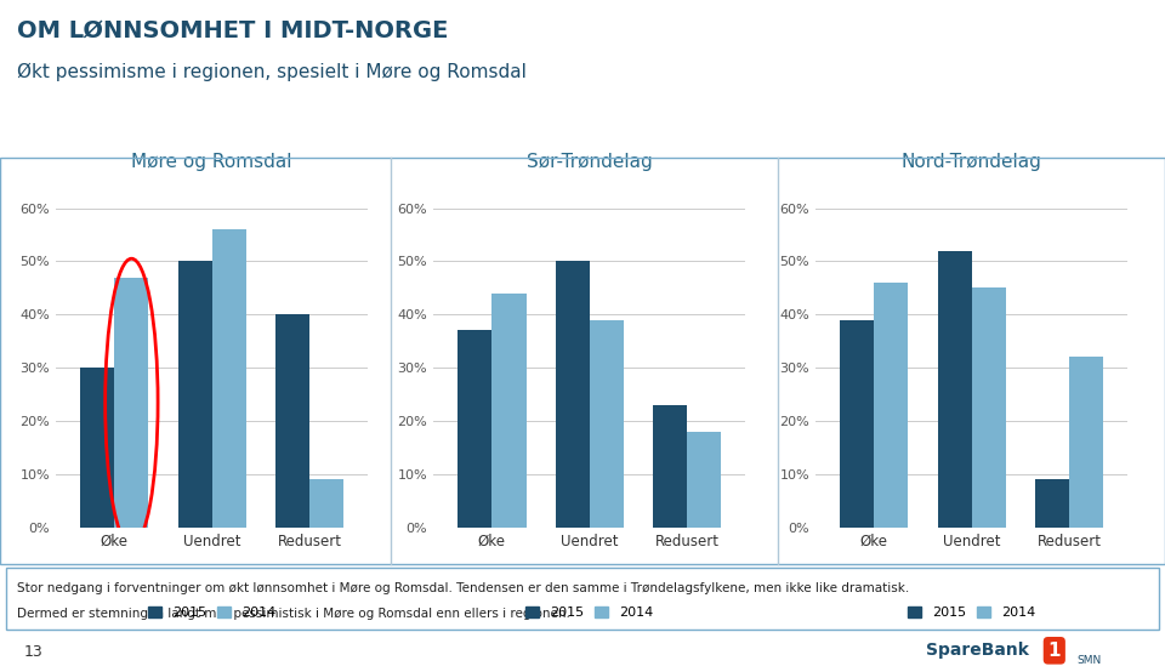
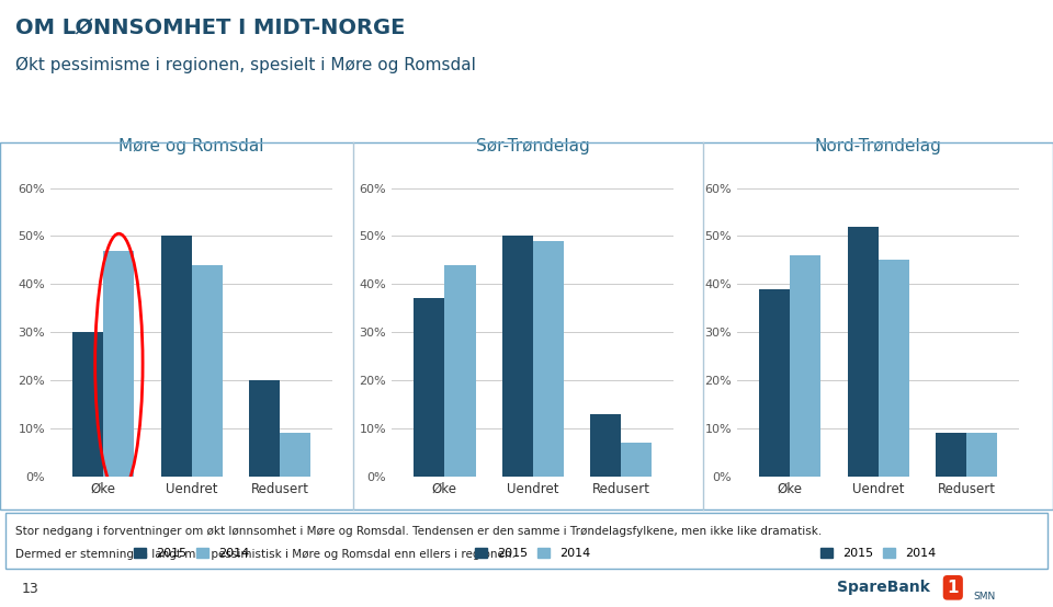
Møre og Romsdal/2014/Uendret: 56% -> 44%
Møre og Romsdal/2015/Redusert: 40% -> 20%
Sør-Trøndelag/2014/Uendret: 39% -> 49%
Sør-Trøndelag/2015/Redusert: 23% -> 13%
Sør-Trøndelag/2014/Redusert: 18% -> 7%
Nord-Trøndelag/2014/Redusert: 32% -> 9%
